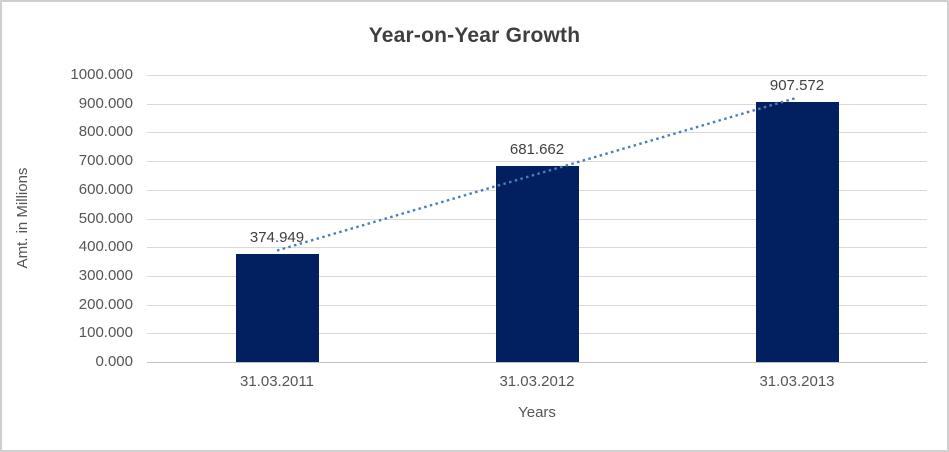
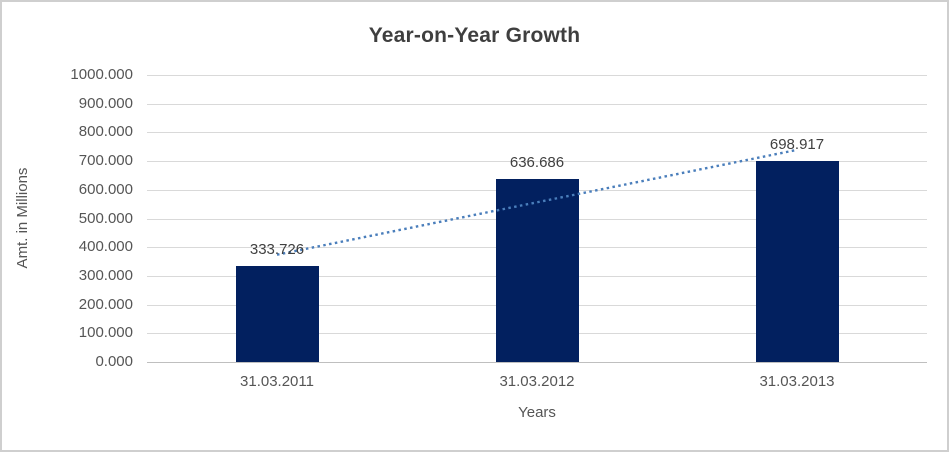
31.03.2011: 374.949 -> 333.726
31.03.2012: 681.662 -> 636.686
31.03.2013: 907.572 -> 698.917
